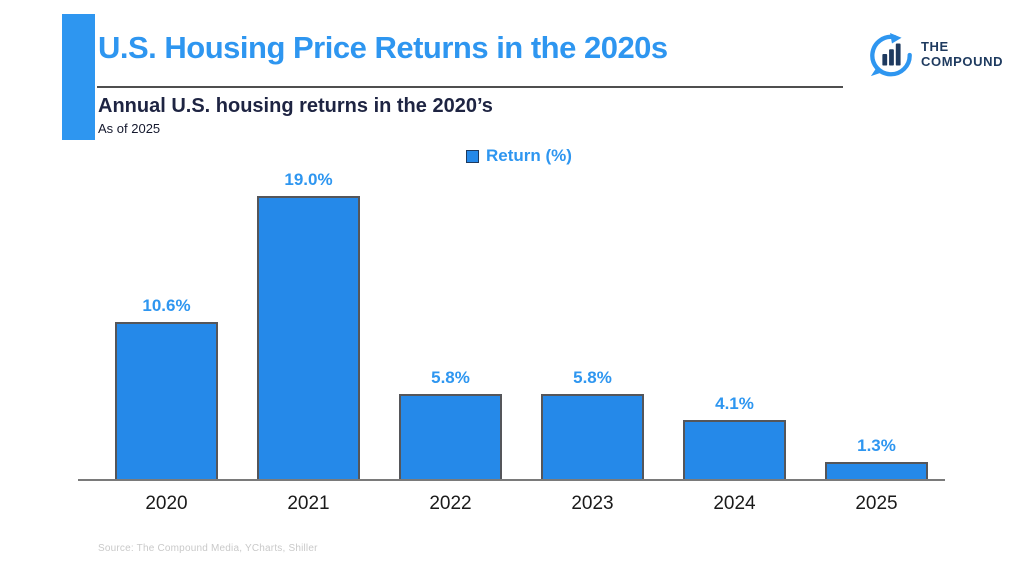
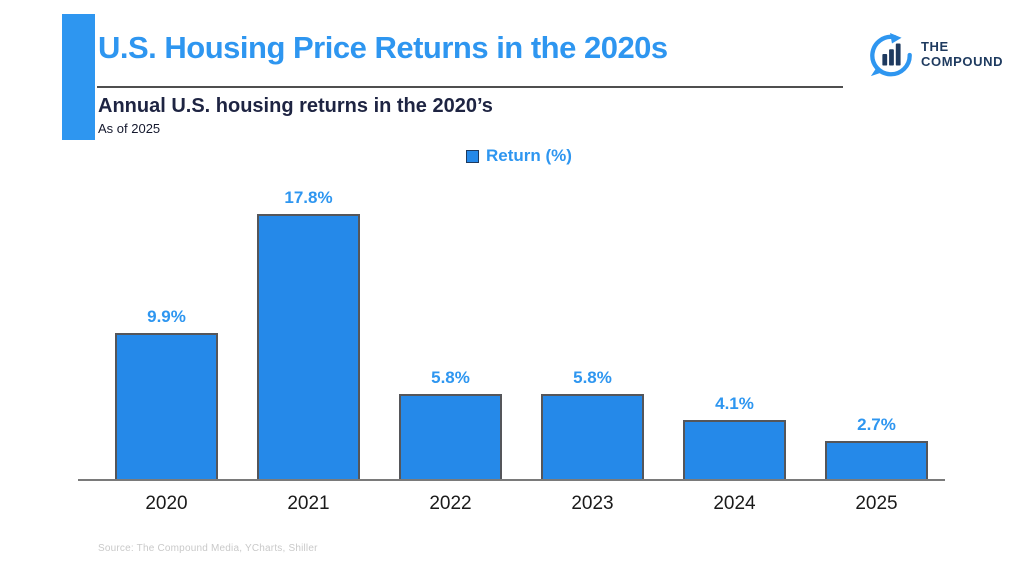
2020: 10.6% -> 9.9%
2021: 19.0% -> 17.8%
2025: 1.3% -> 2.7%
